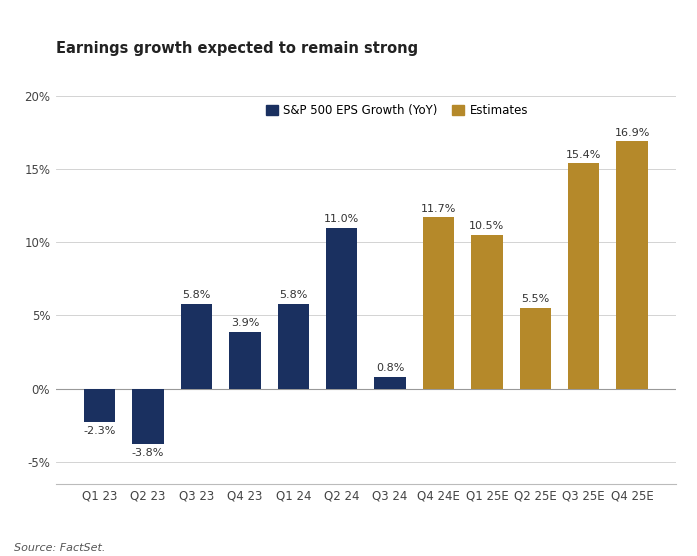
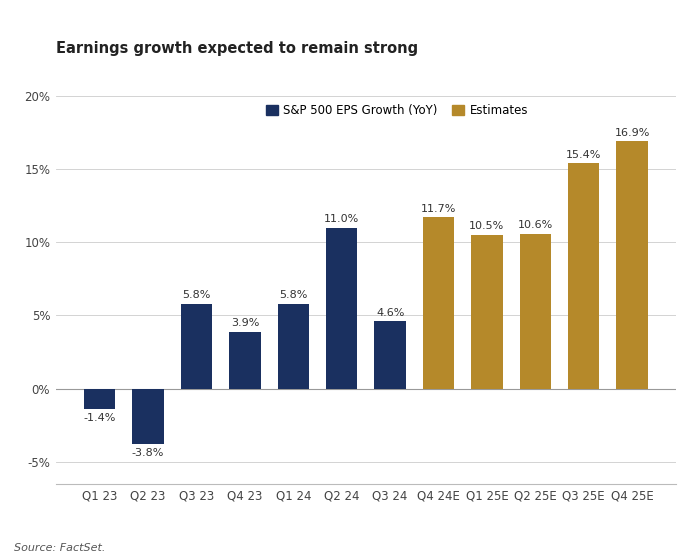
Q1 23: -2.3% -> -1.4%
Q3 24: 0.8% -> 4.6%
Q2 25E: 5.5% -> 10.6%
